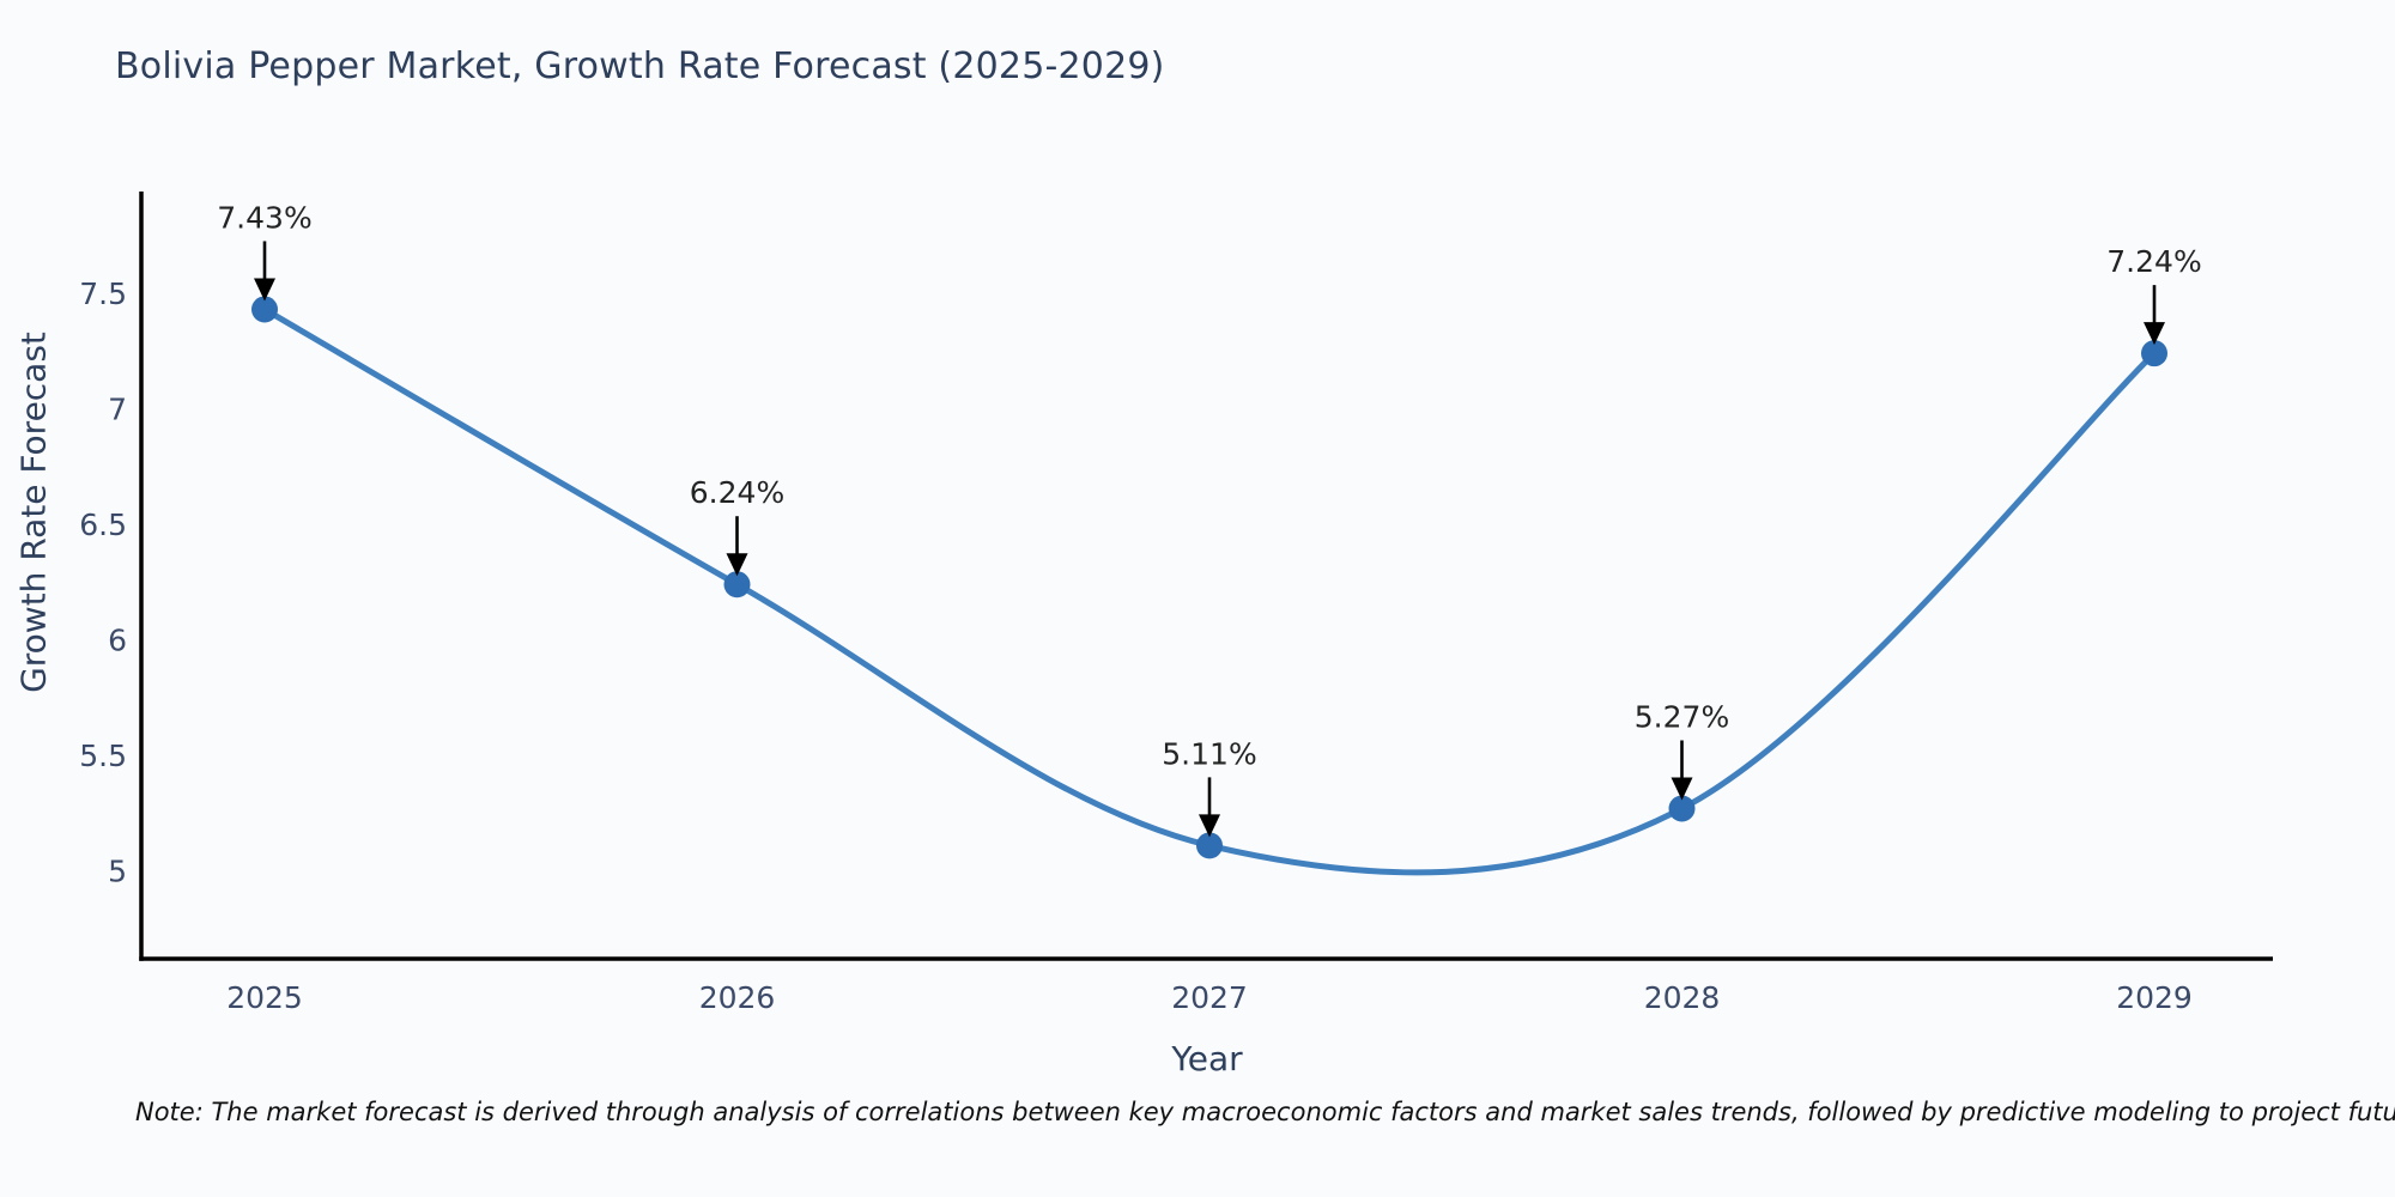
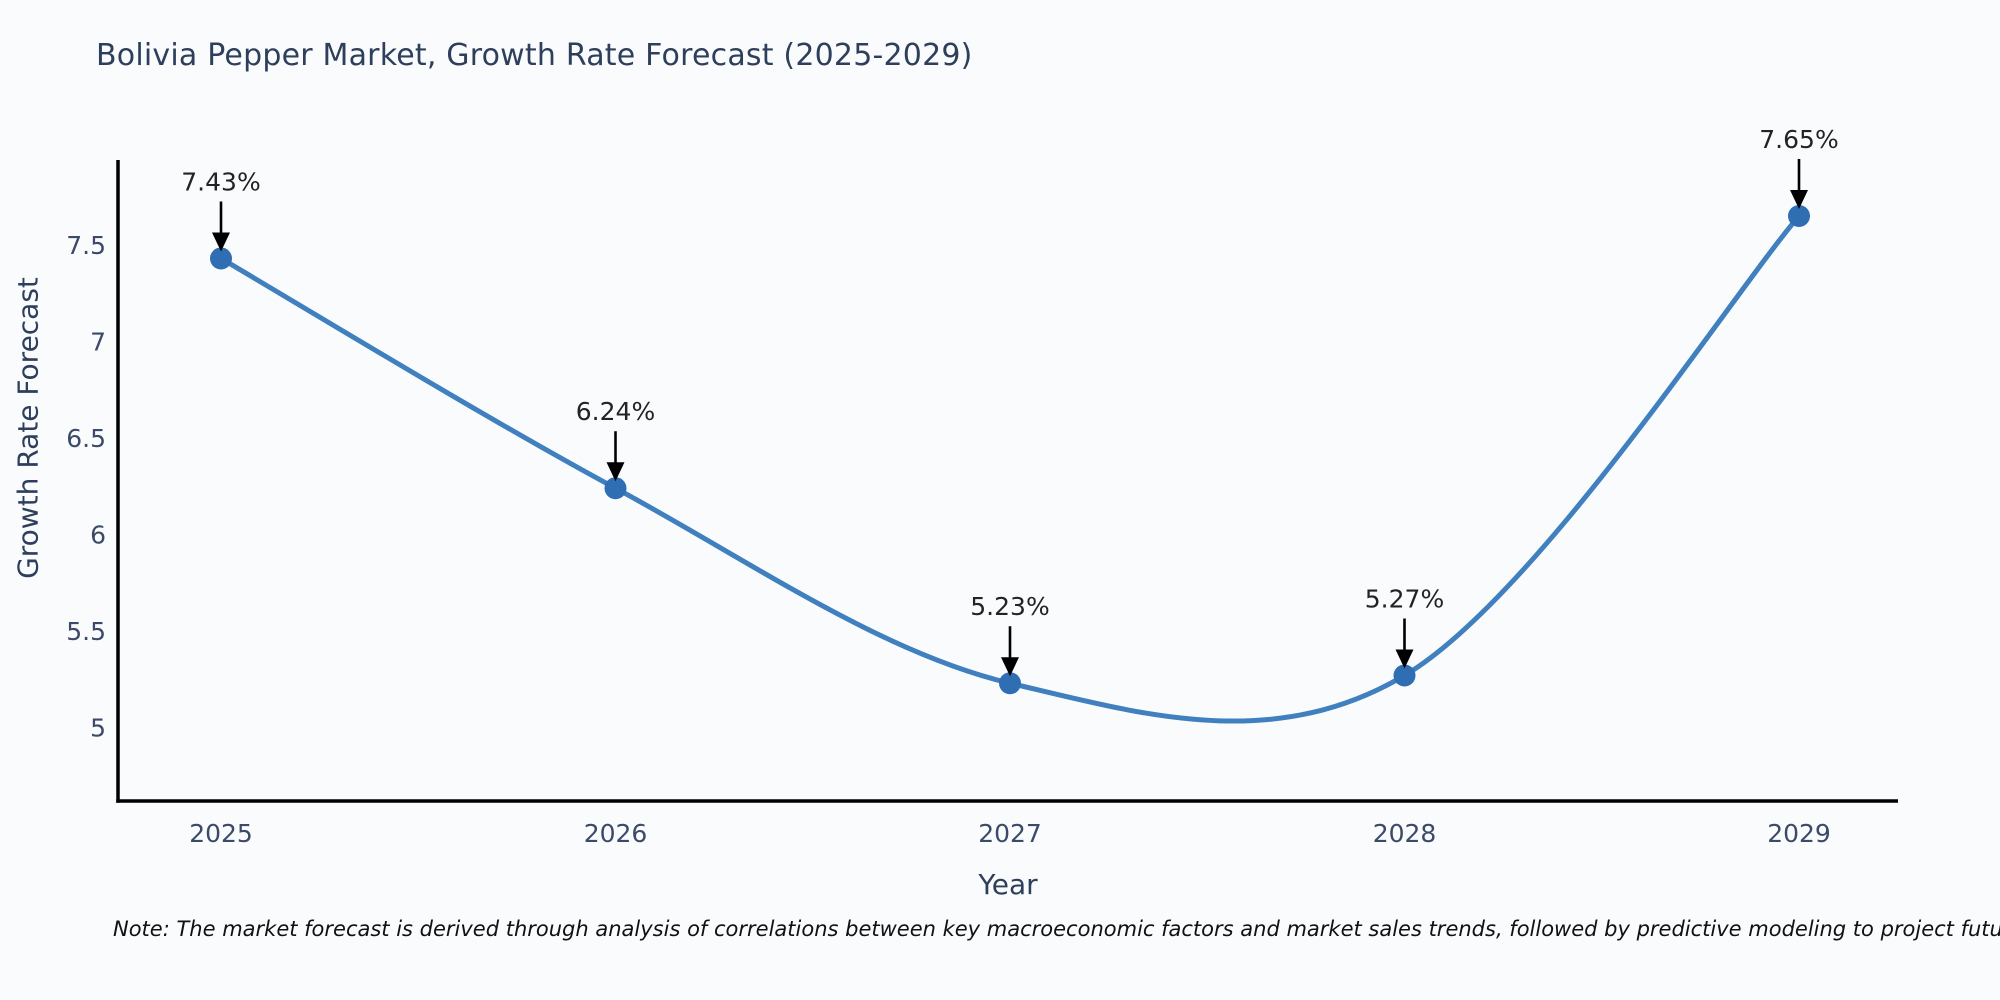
2027: 5.11% -> 5.23%
2029: 7.24% -> 7.65%
